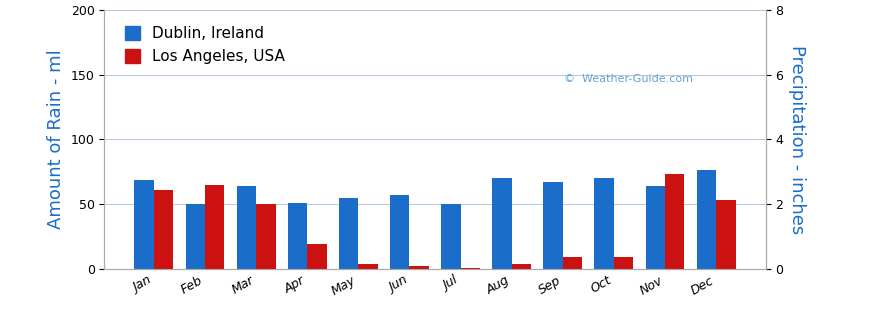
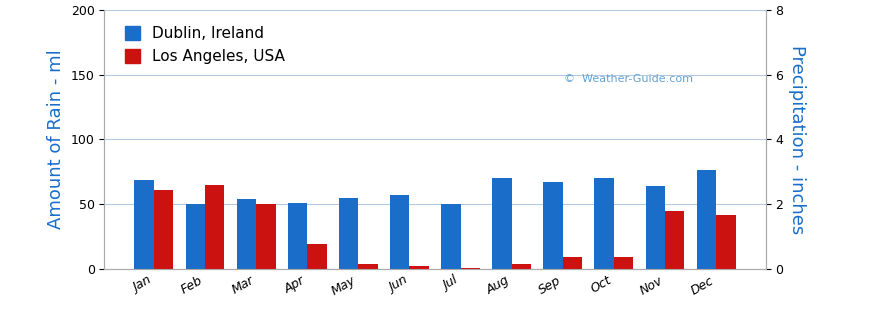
Dublin, Ireland/Mar: 64 -> 54
Los Angeles, USA/Nov: 73 -> 45
Los Angeles, USA/Dec: 53 -> 42
